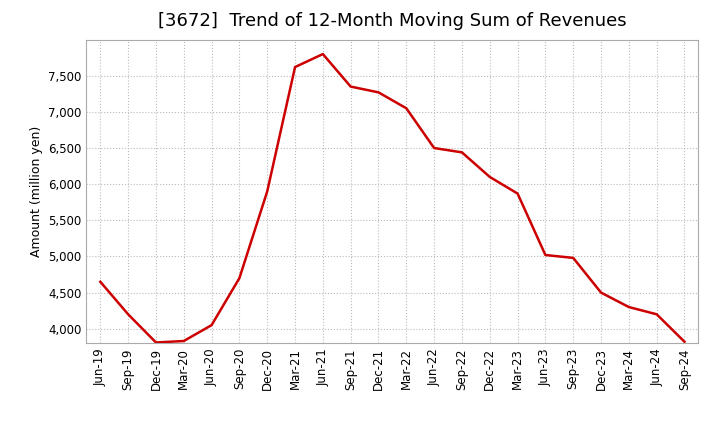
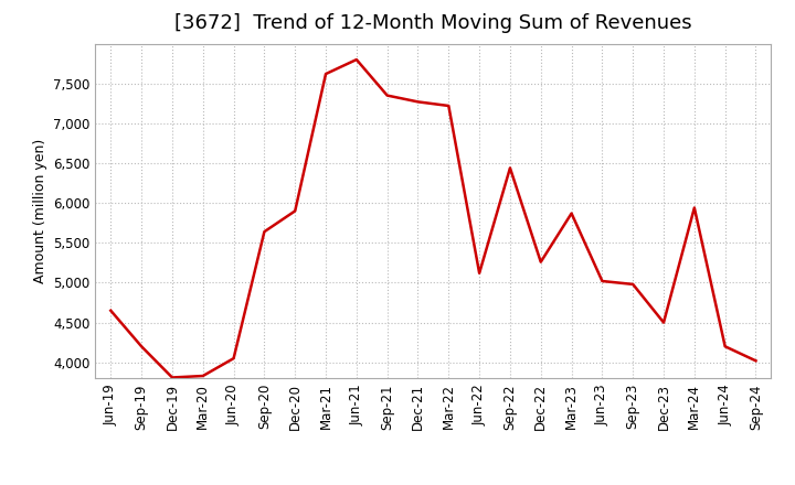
Sep-20: 4,700 -> 5,640
Mar-22: 7,050 -> 7,220
Jun-22: 6,500 -> 5,120
Dec-22: 6,100 -> 5,260
Mar-24: 4,300 -> 5,940
Sep-24: 3,820 -> 4,020
